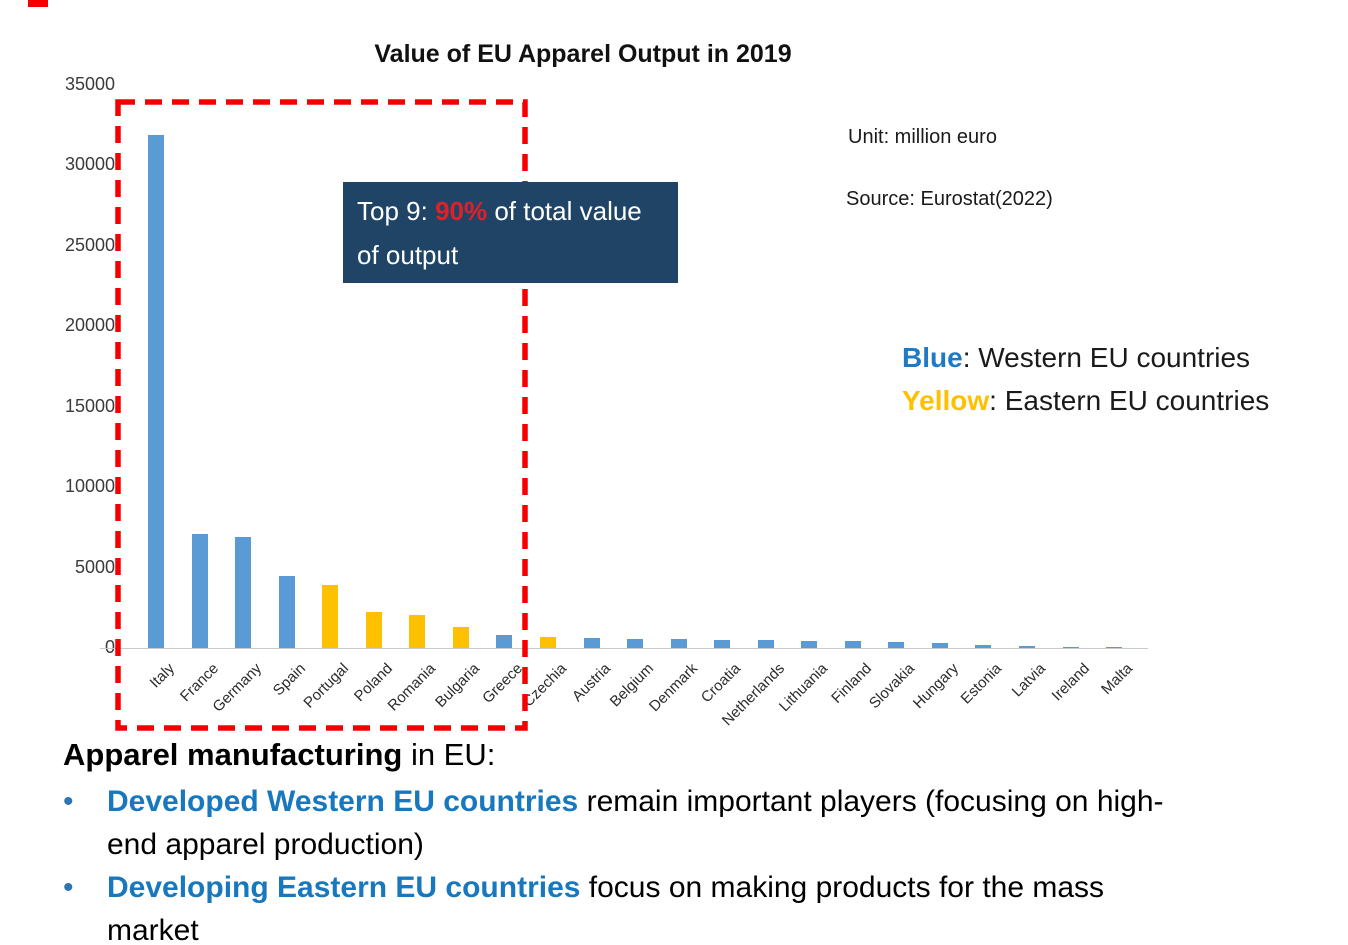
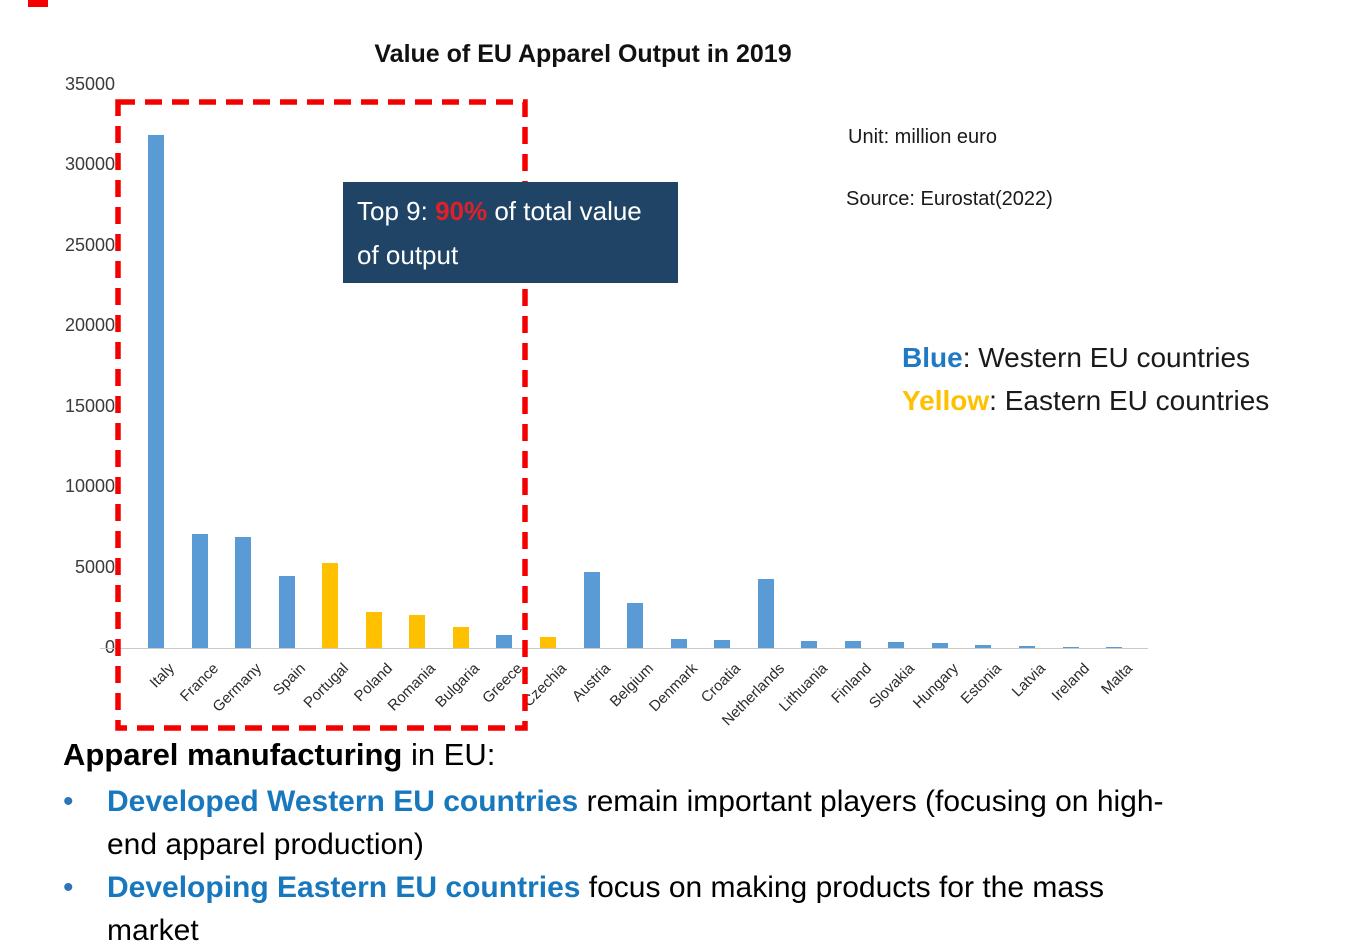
Portugal: 3900 -> 5300
Austria: 600 -> 4700
Belgium: 600 -> 2800
Netherlands: 500 -> 4300
